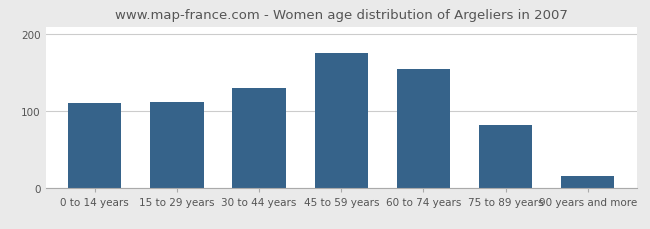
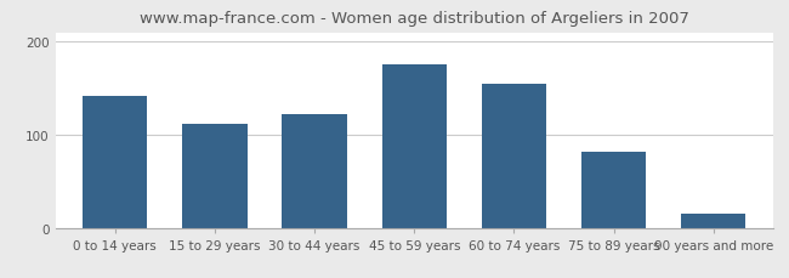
0 to 14 years: 110 -> 142
30 to 44 years: 130 -> 122
